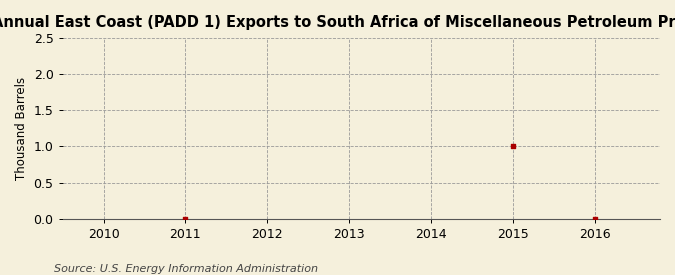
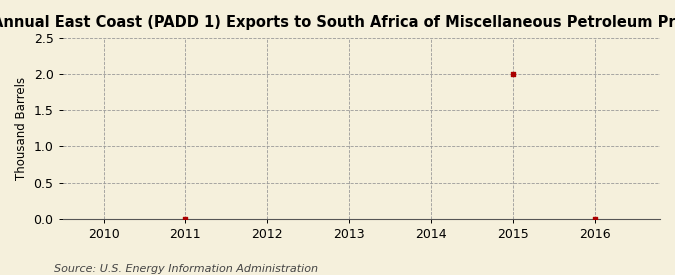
2015: 1 -> 2
